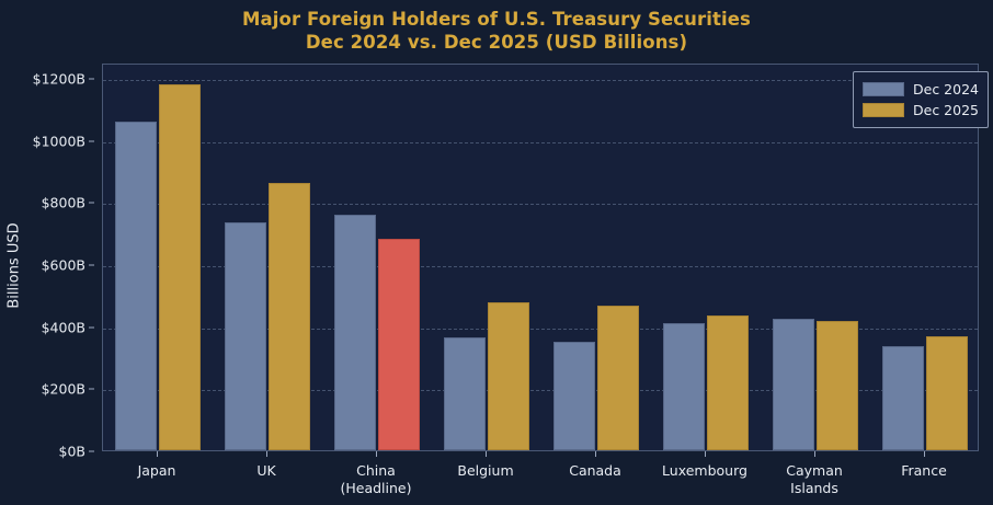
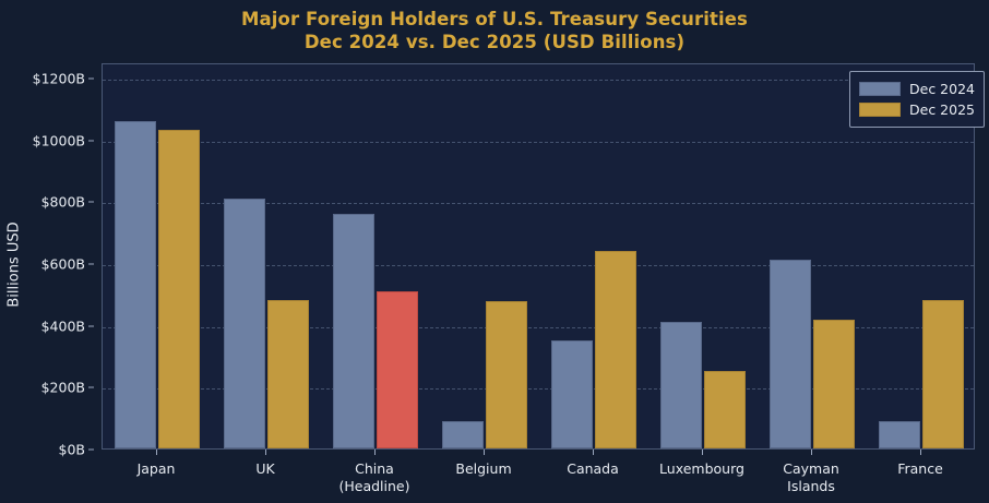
Dec 2025/Japan: $1180B -> $1030B
Dec 2024/UK: $740B -> $810B
Dec 2025/UK: $860B -> $480B
Dec 2025/China (Headline): $680B -> $510B
Dec 2024/Belgium: $360B -> $90B
Dec 2025/Canada: $470B -> $640B
Dec 2025/Luxembourg: $440B -> $250B
Dec 2024/Cayman Islands: $420B -> $610B
Dec 2024/France: $330B -> $90B
Dec 2025/France: $370B -> $480B
